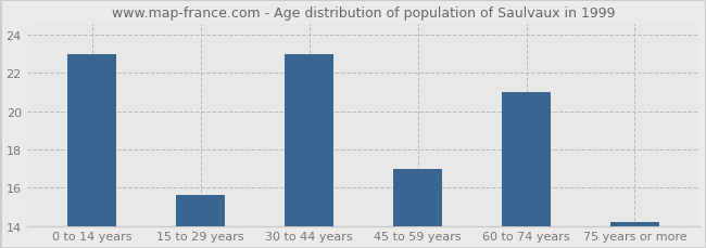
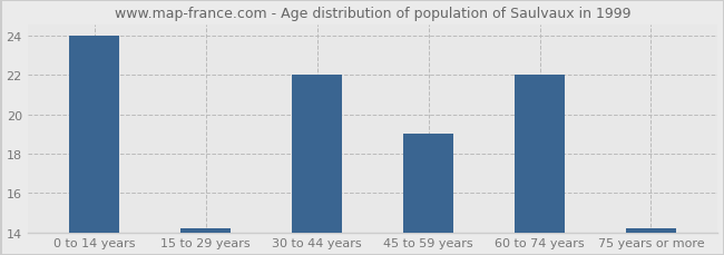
0 to 14 years: 23.0 -> 24.0
15 to 29 years: 15.6 -> 14.2
30 to 44 years: 23.0 -> 22.0
45 to 59 years: 17.0 -> 19.0
60 to 74 years: 21.0 -> 22.0
